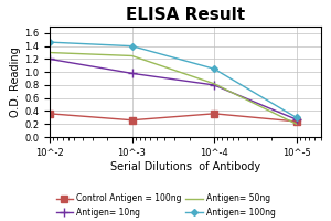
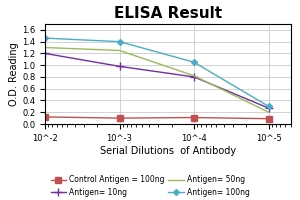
Control Antigen = 100ng/10^-2: 0.36 -> 0.12
Control Antigen = 100ng/10^-3: 0.26 -> 0.10
Control Antigen = 100ng/10^-4: 0.36 -> 0.11
Control Antigen = 100ng/10^-5: 0.24 -> 0.09
